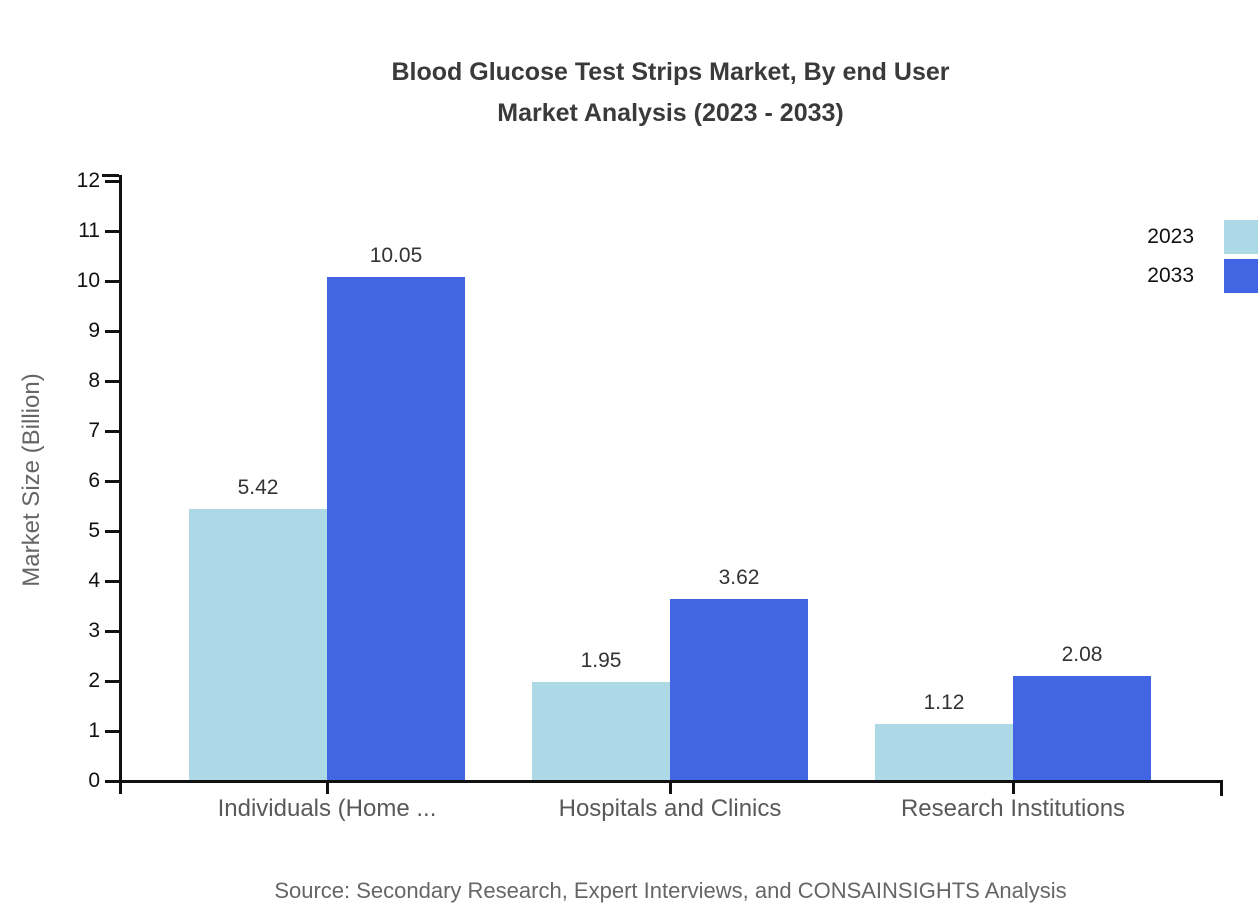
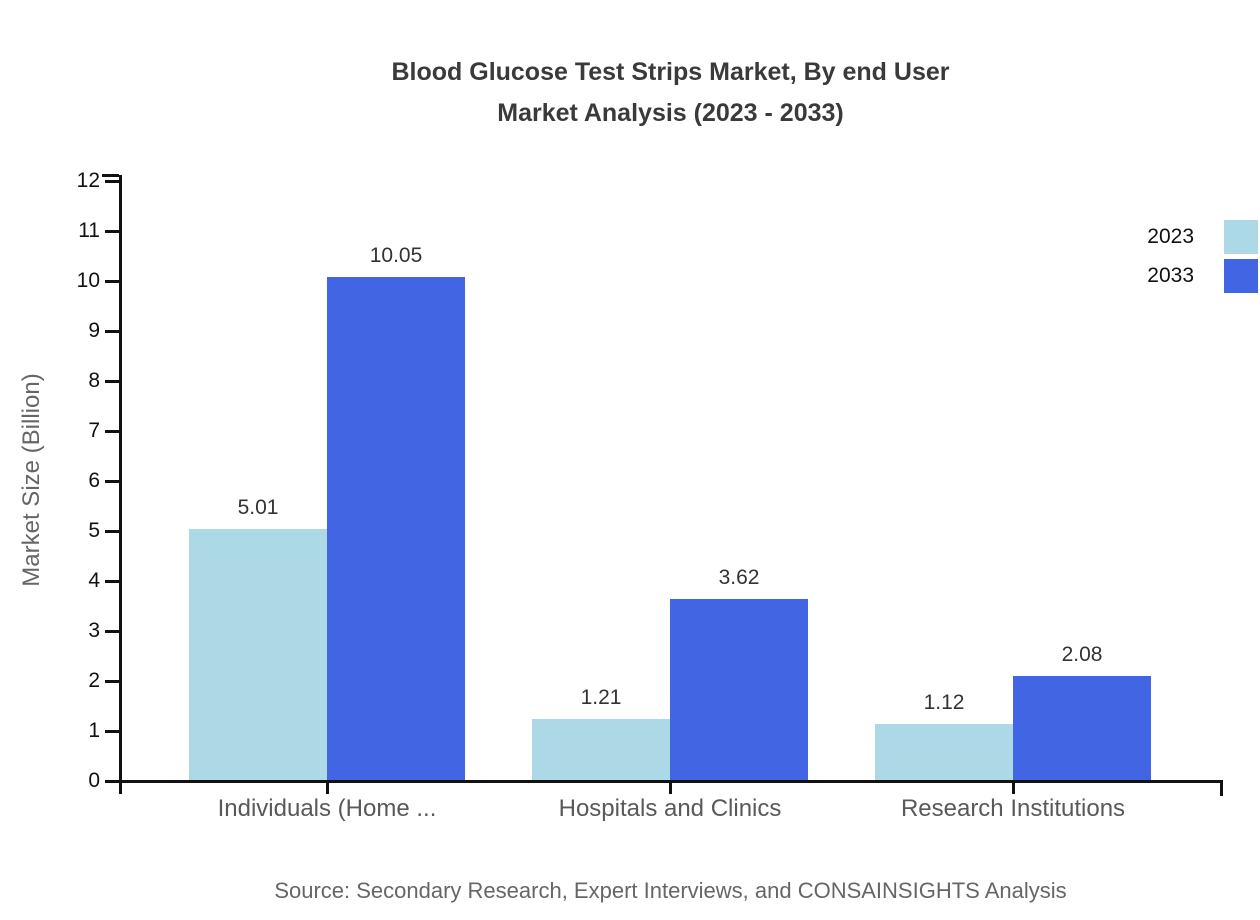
2023/Individuals (Home ...: 5.42 -> 5.01
2023/Hospitals and Clinics: 1.95 -> 1.21
